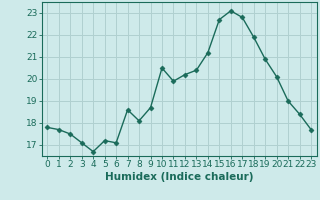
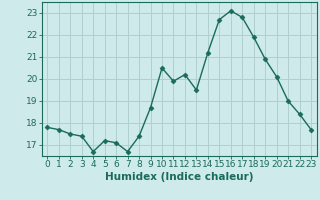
3: 17.1 -> 17.4
7: 18.6 -> 16.7
8: 18.1 -> 17.4
13: 20.4 -> 19.5
